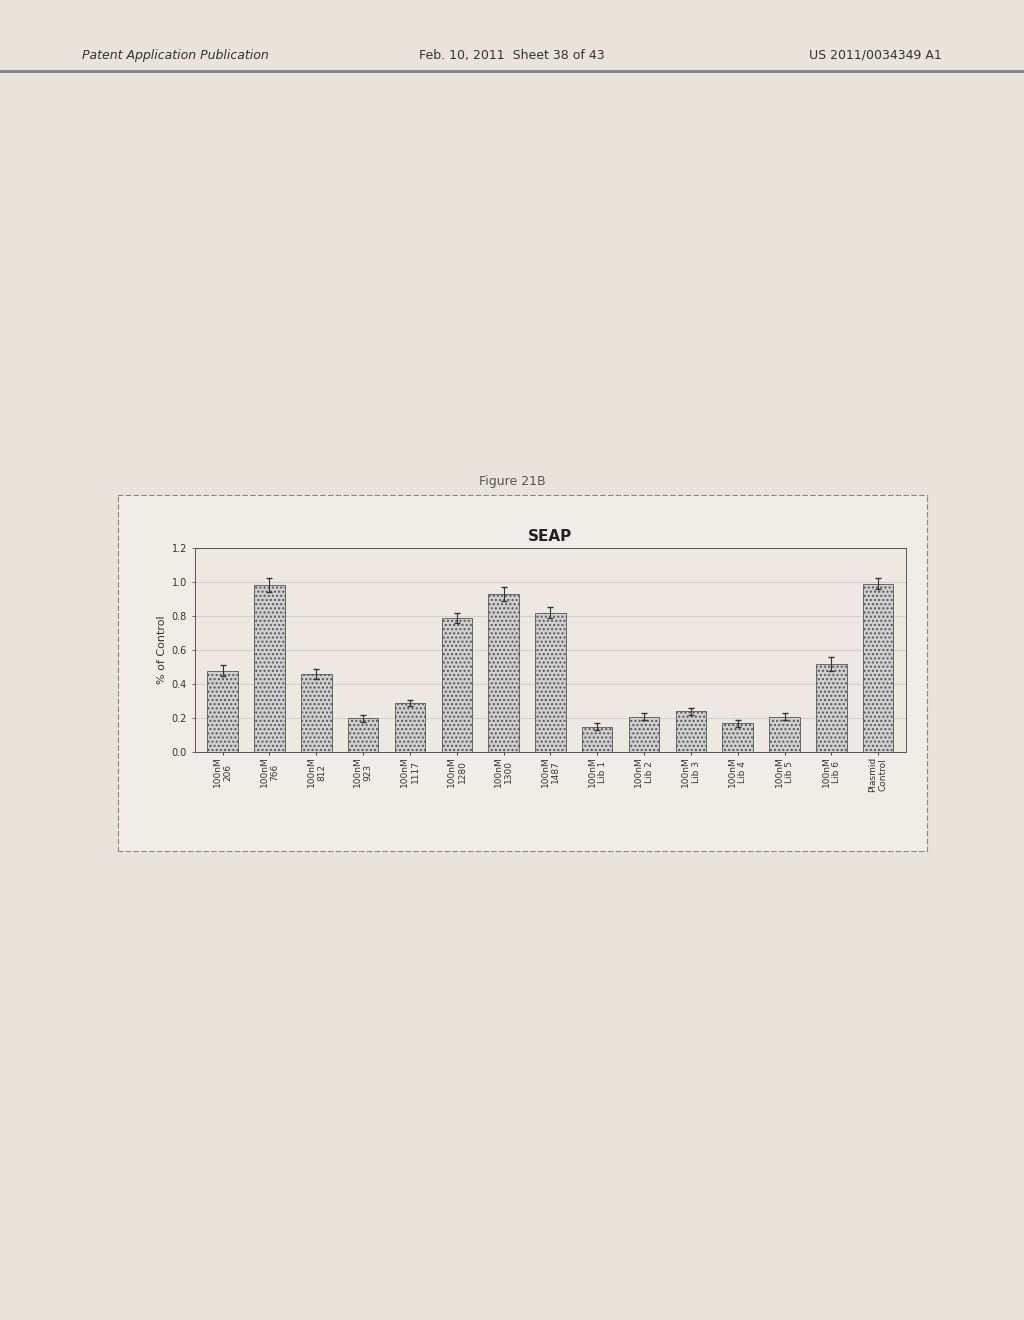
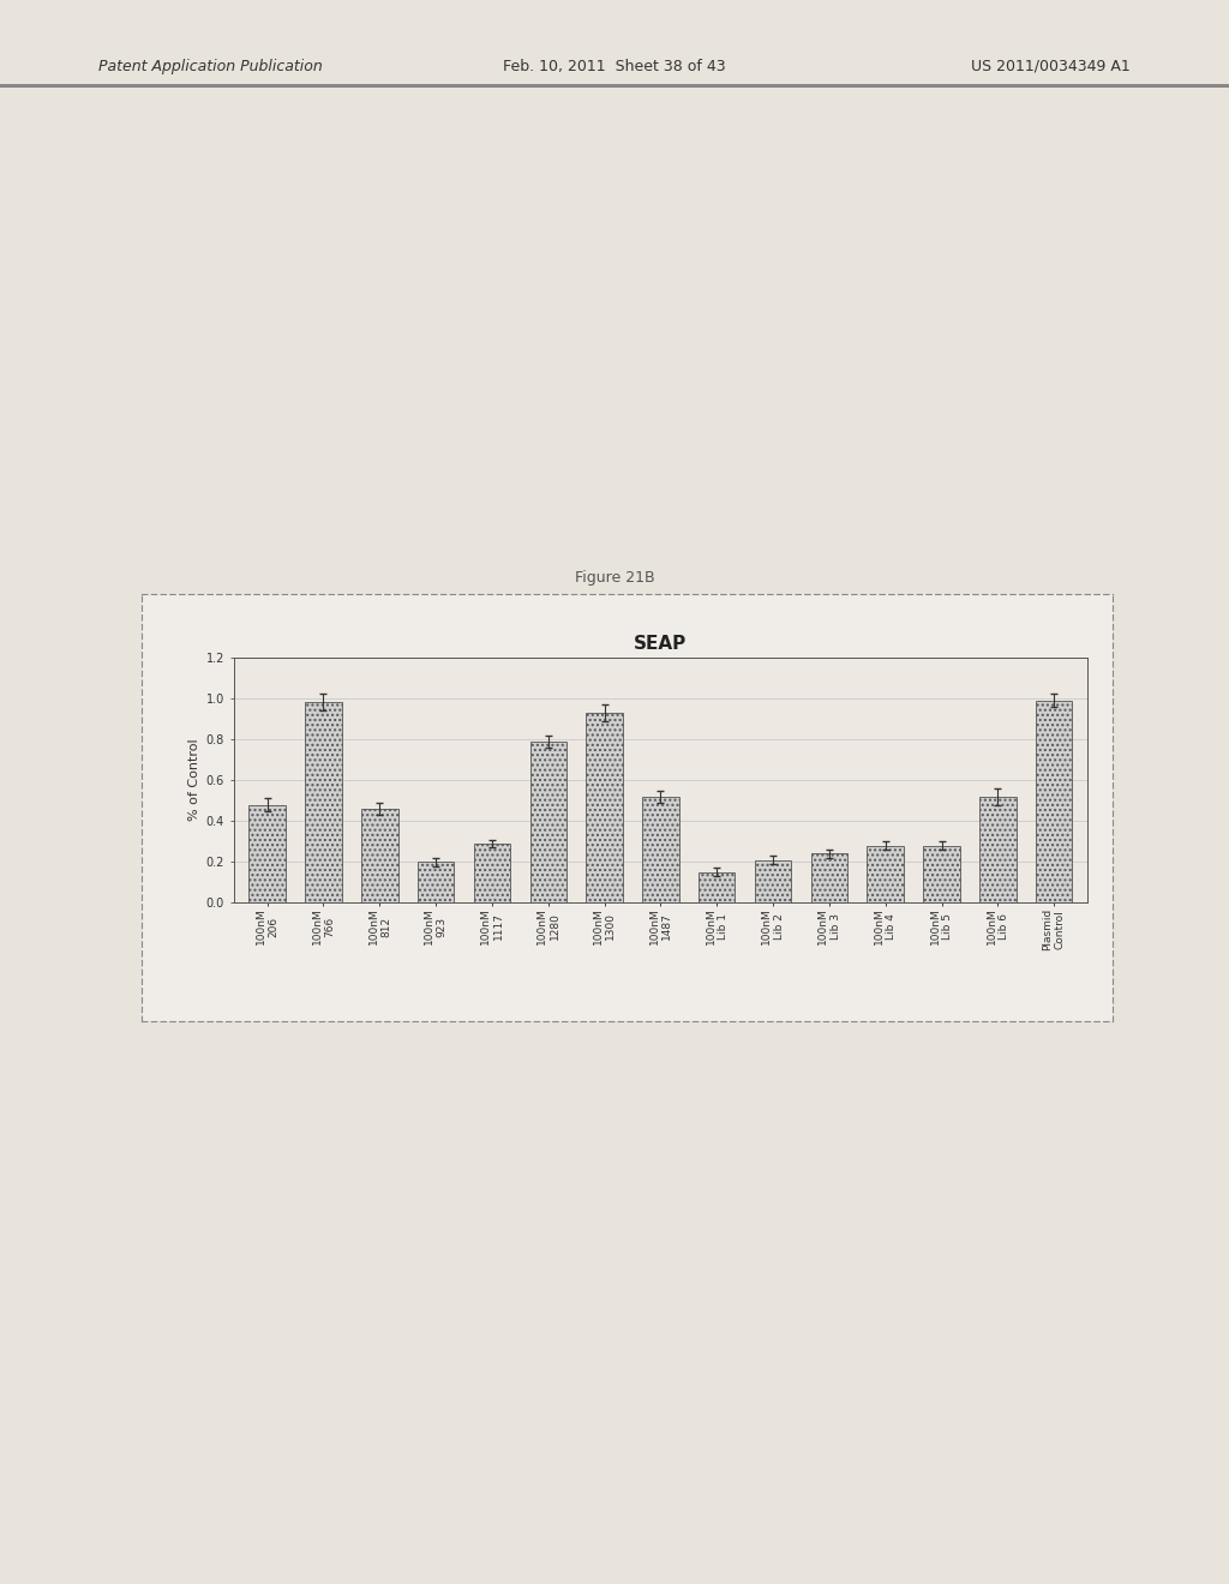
100nM 1487: 0.82 -> 0.52
100nM Lib 4: 0.17 -> 0.28
100nM Lib 5: 0.21 -> 0.28
